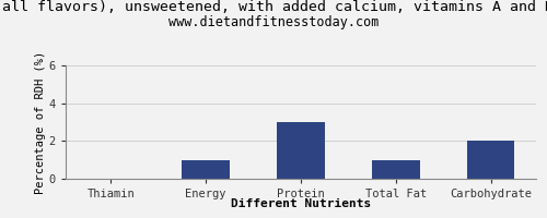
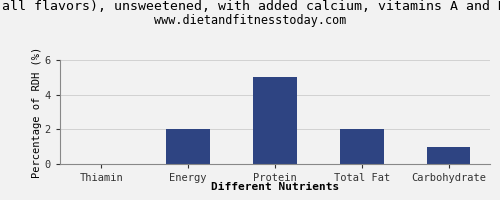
Energy: 1 -> 2
Protein: 3 -> 5
Total Fat: 1 -> 2
Carbohydrate: 2 -> 1
